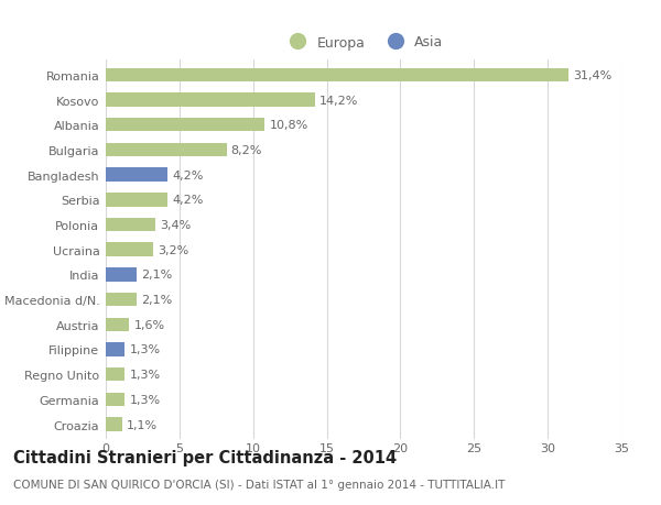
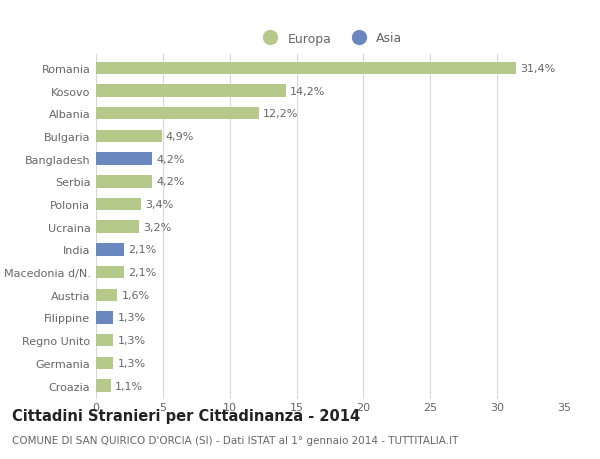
Albania: 10,8% -> 12,2%
Bulgaria: 8,2% -> 4,9%
